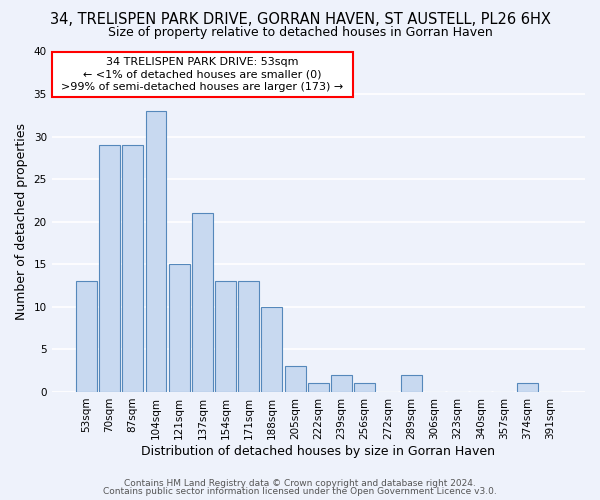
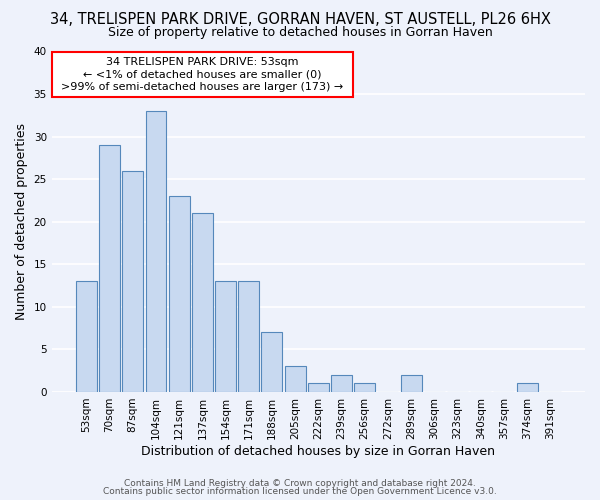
87sqm: 29 -> 26
121sqm: 15 -> 23
188sqm: 10 -> 7
